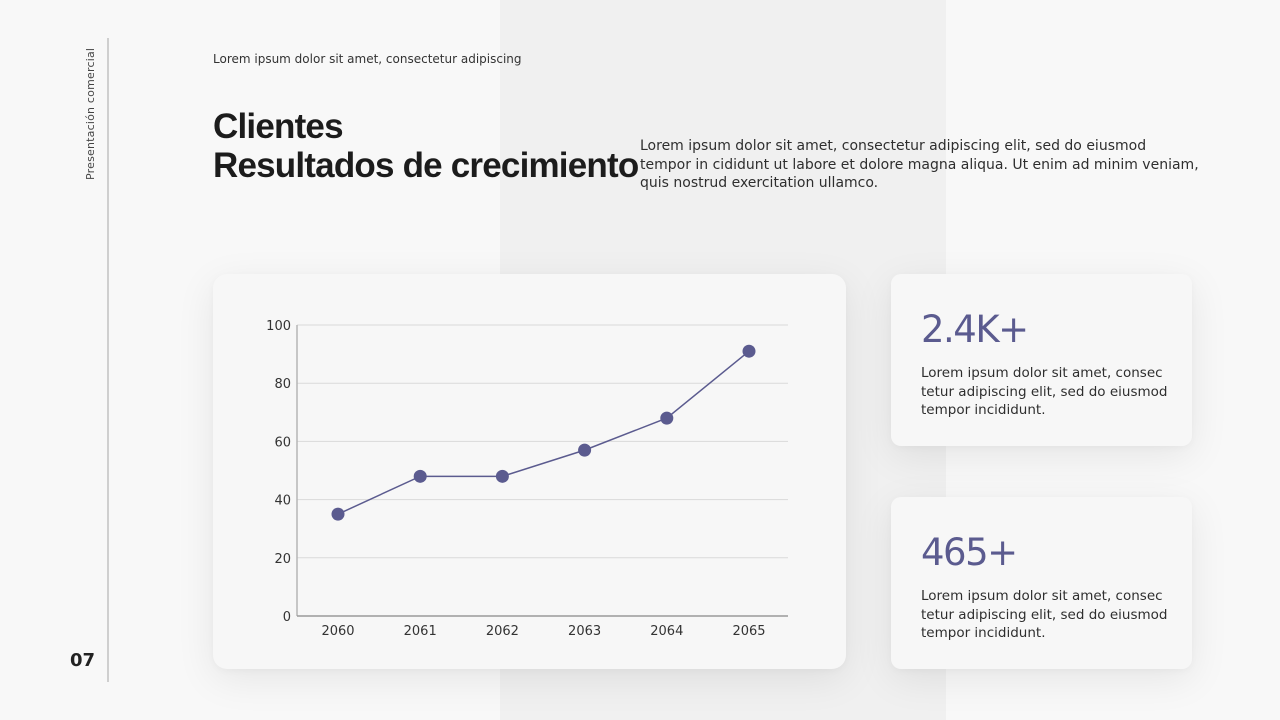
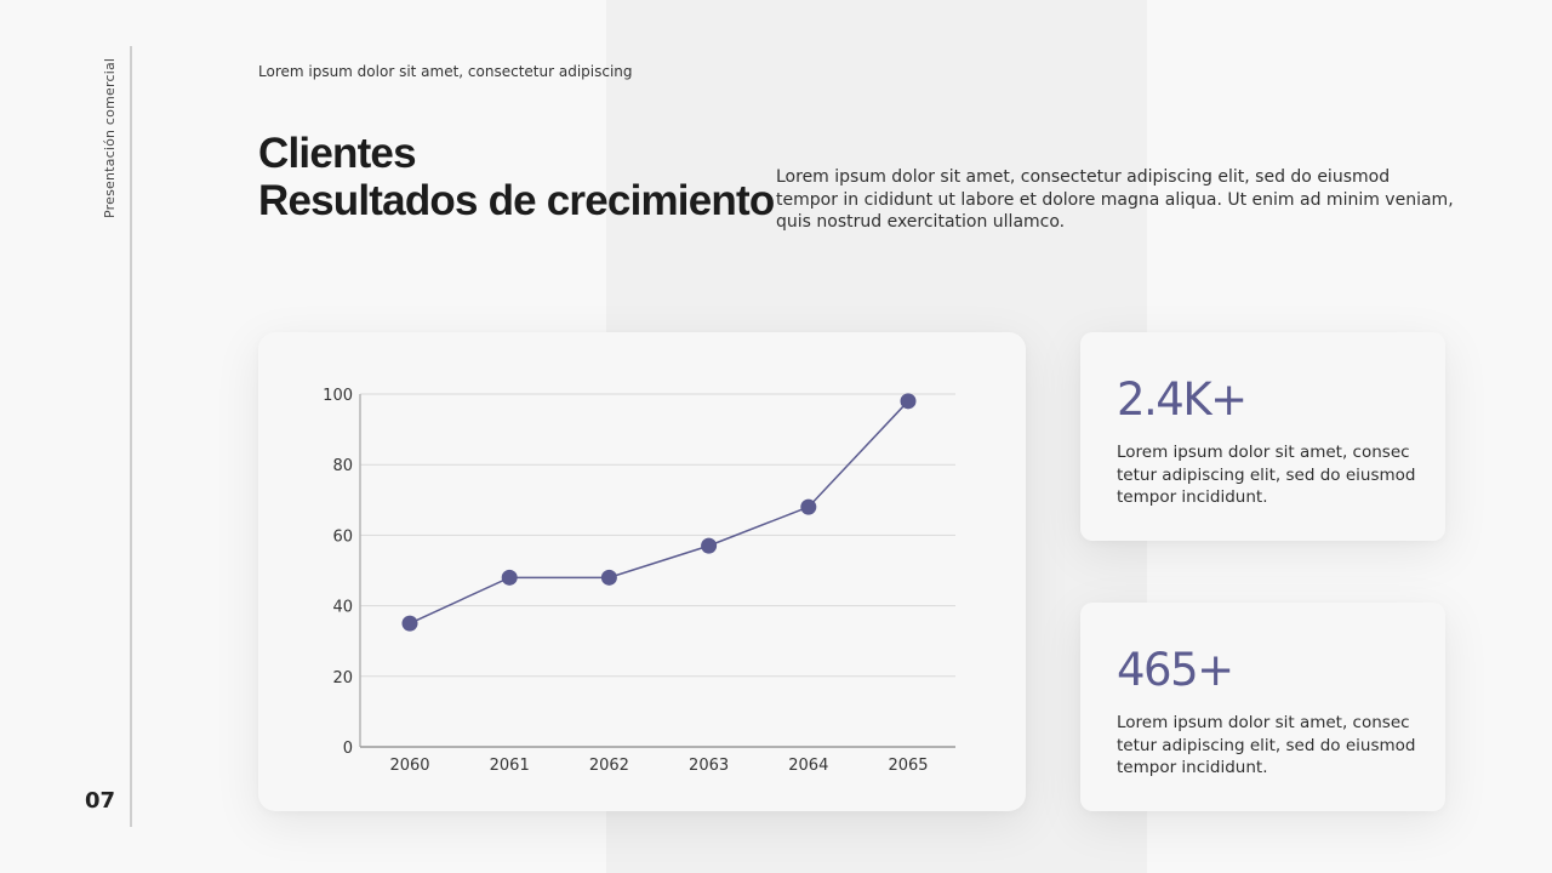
2065: 91 -> 98
